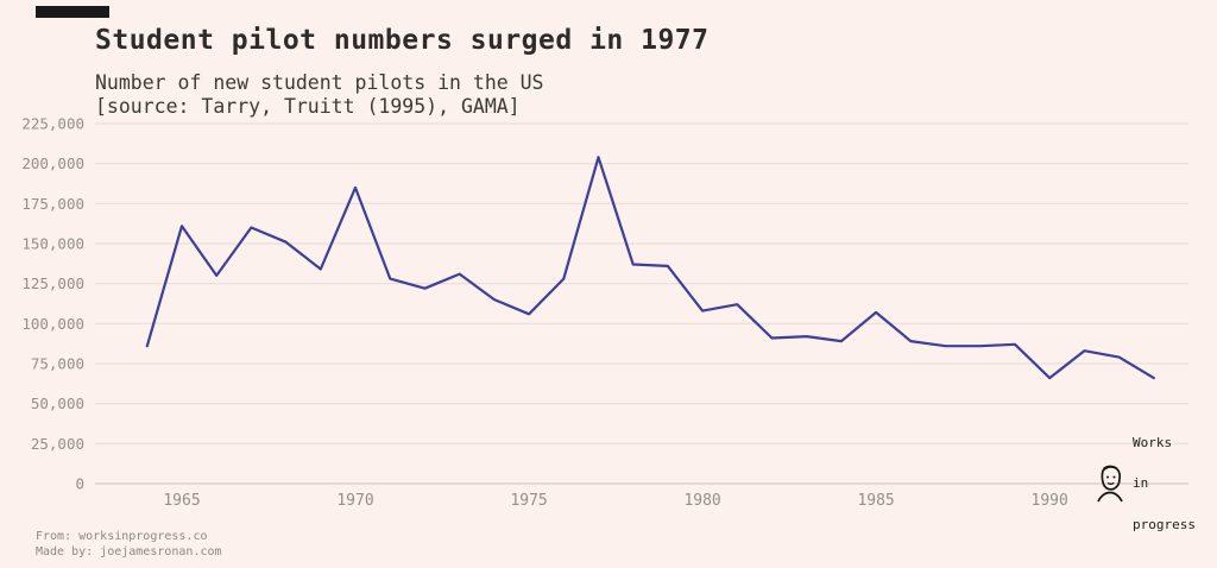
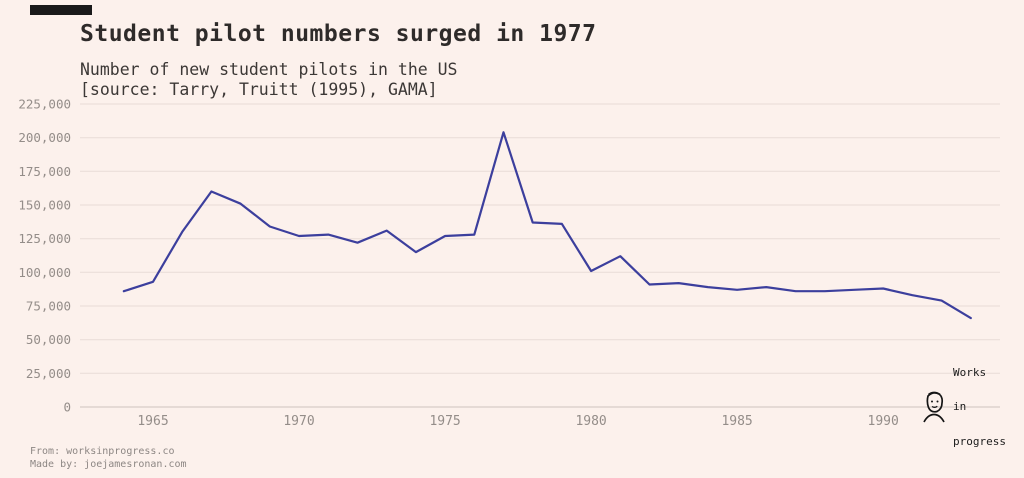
1965: 161000 -> 93000
1970: 185000 -> 127000
1975: 106000 -> 127000
1980: 108000 -> 101000
1985: 107000 -> 87000
1990: 66000 -> 88000
